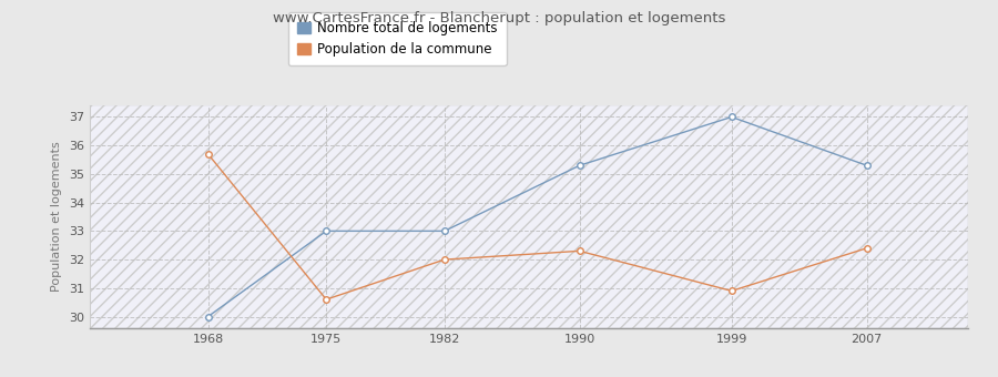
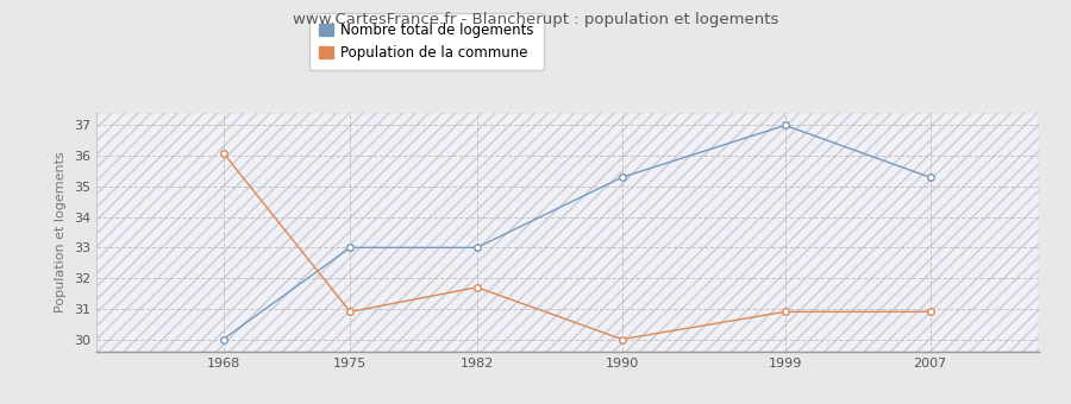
Population de la commune/1968: 35.7 -> 36.1
Population de la commune/1975: 30.6 -> 30.9
Population de la commune/1982: 32.0 -> 31.7
Population de la commune/1990: 32.3 -> 30.0
Population de la commune/2007: 32.4 -> 30.9
